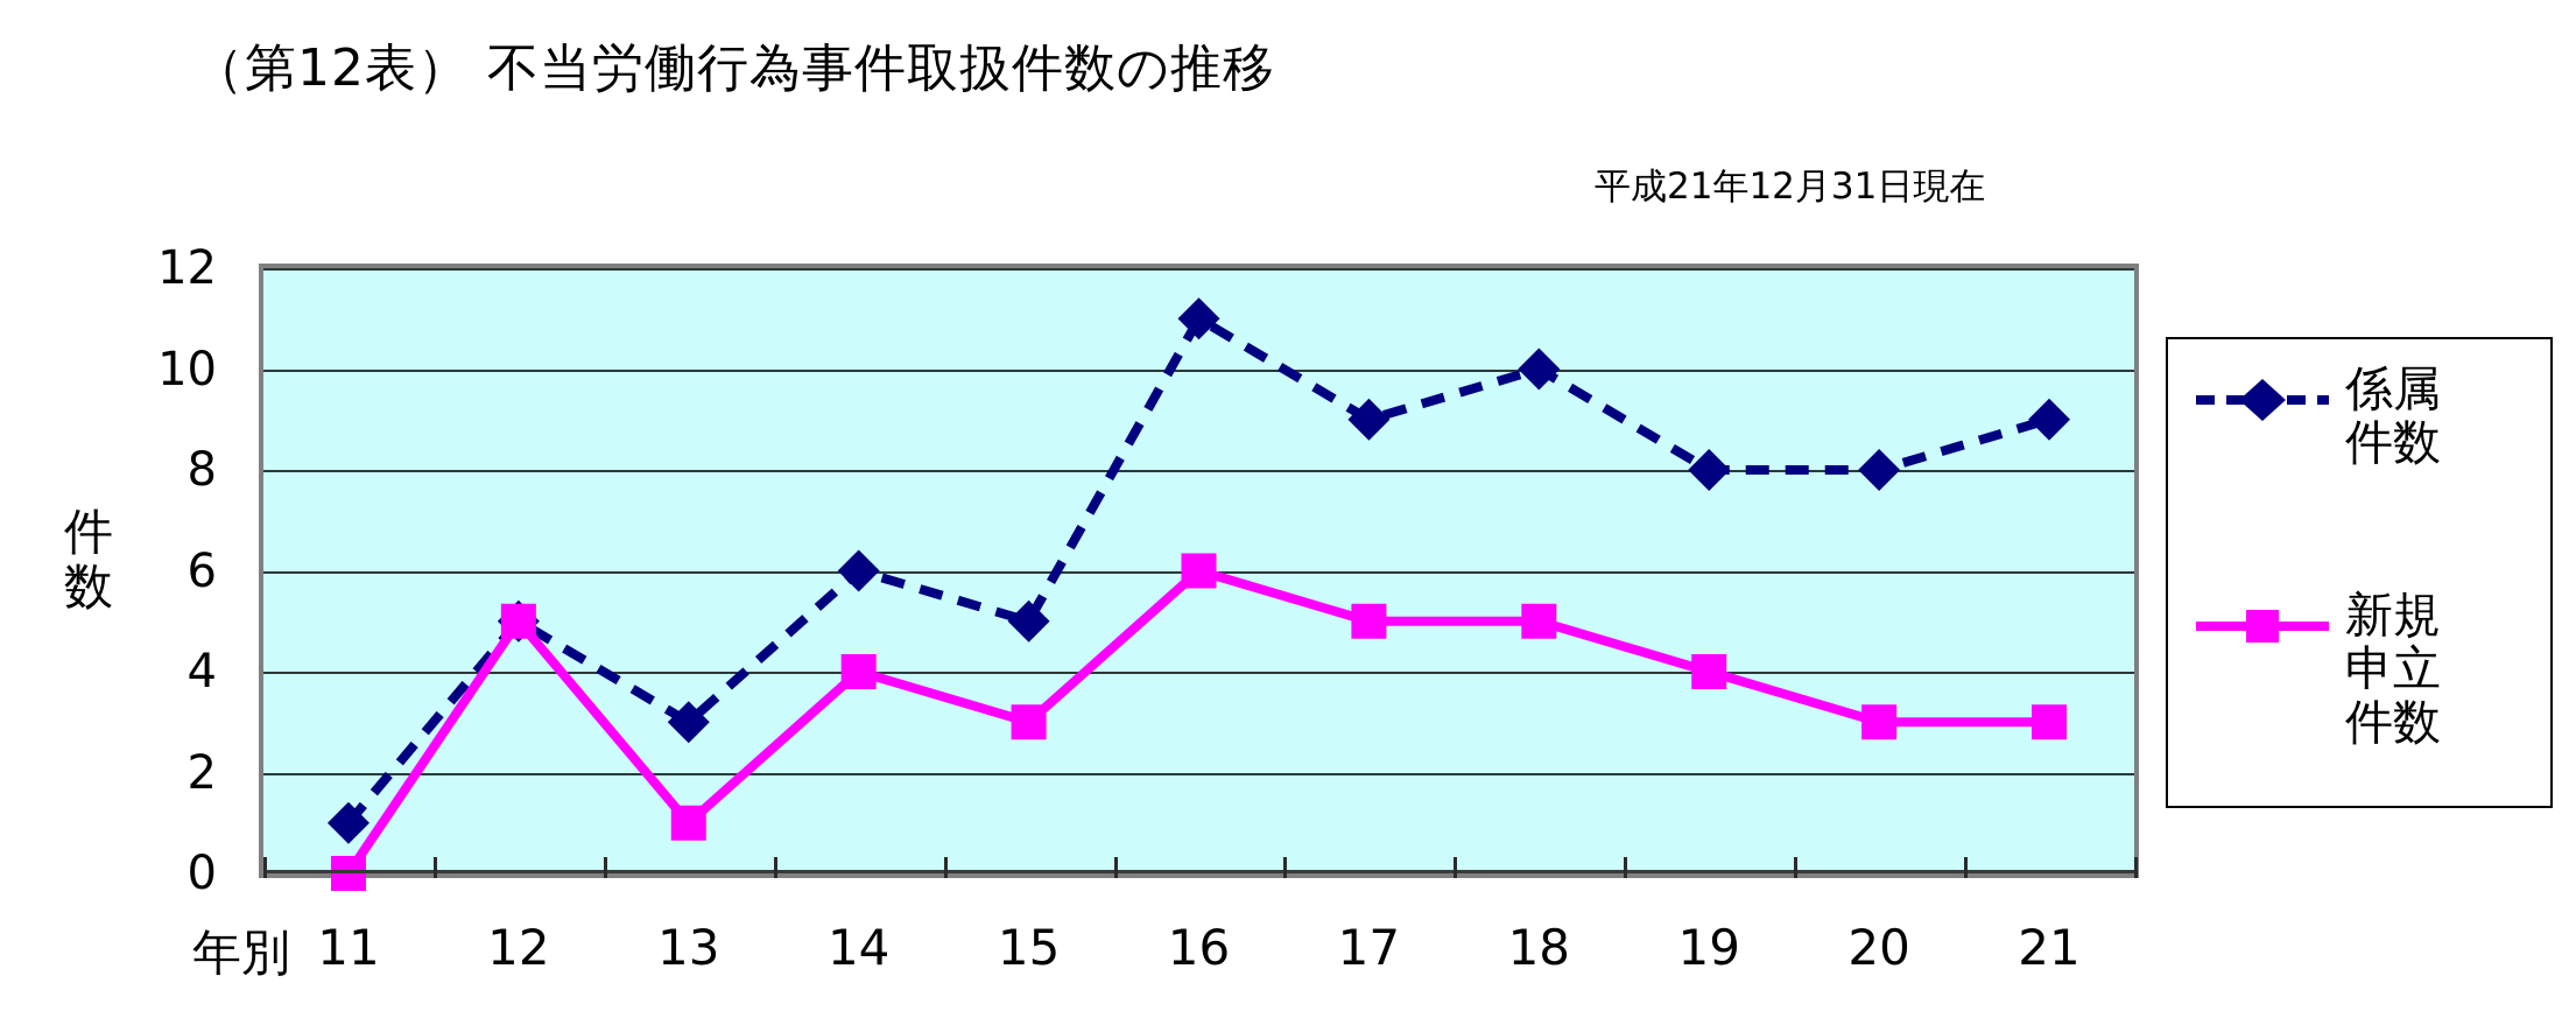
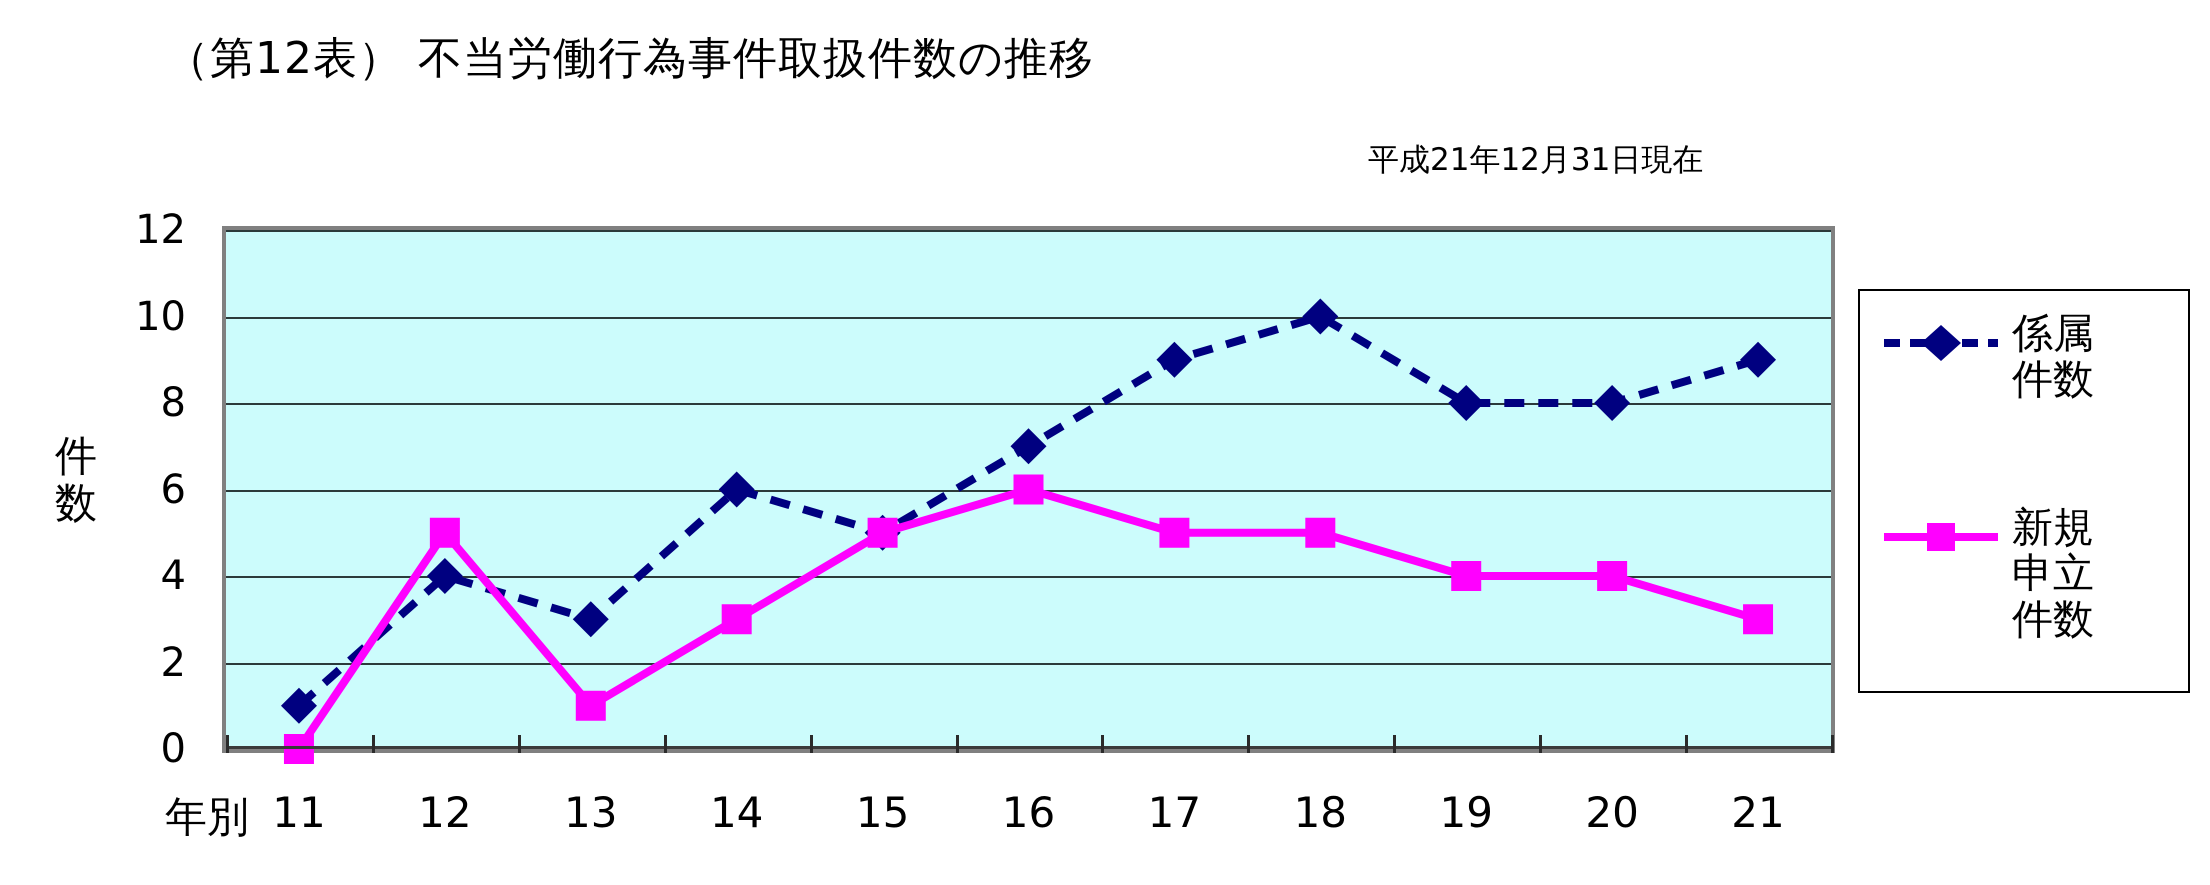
係属件数/12: 5 -> 4
新規申立件数/14: 4 -> 3
新規申立件数/15: 3 -> 5
係属件数/16: 11 -> 7
新規申立件数/20: 3 -> 4
